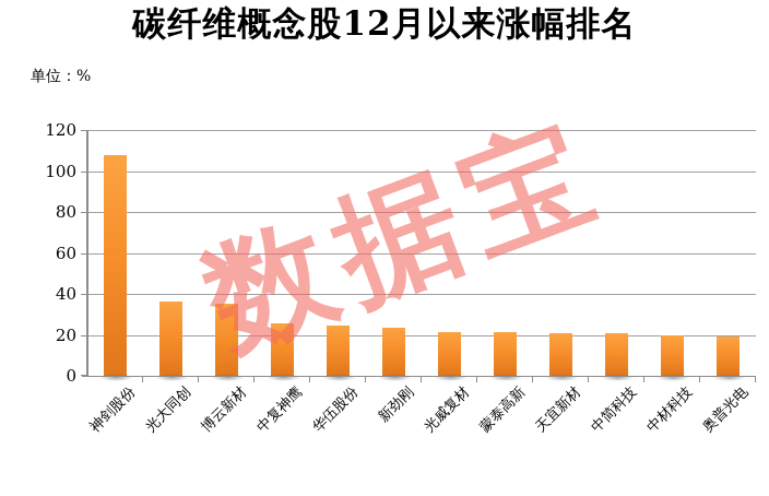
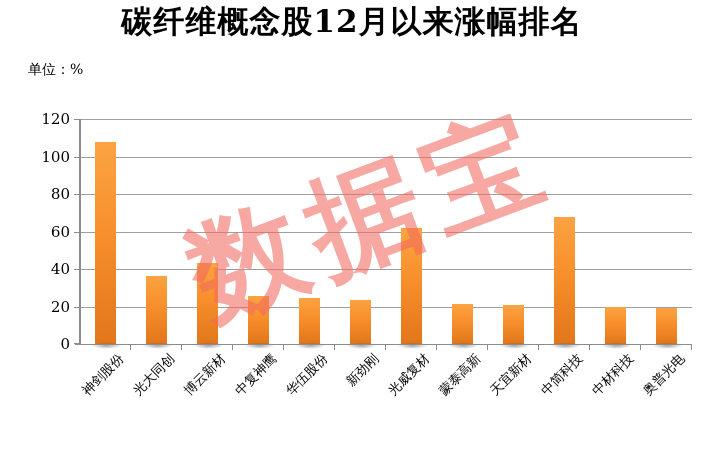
博云新材: 35 -> 43
光威复材: 22 -> 62
中简科技: 21 -> 68
